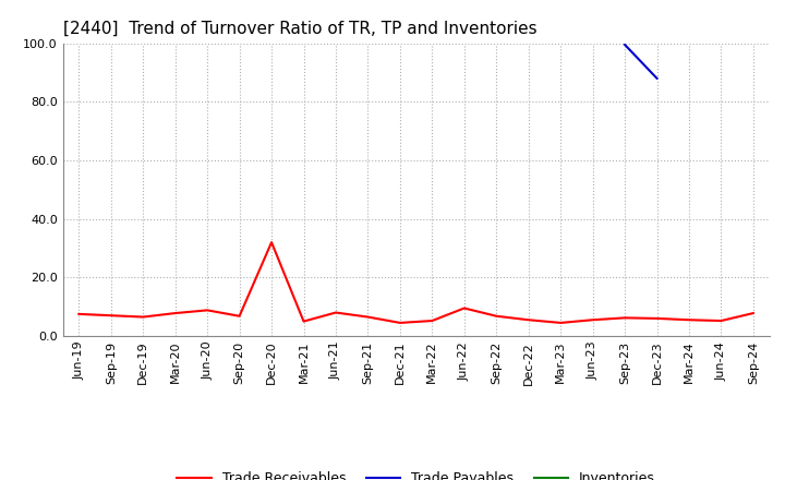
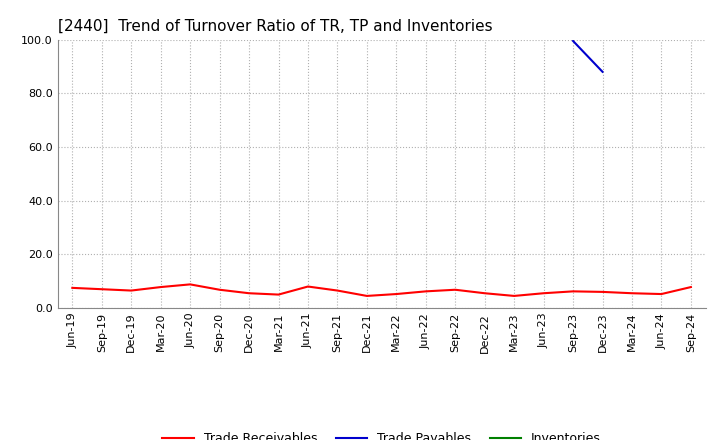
Dec-20: 32.0 -> 5.5
Jun-22: 9.5 -> 6.2
